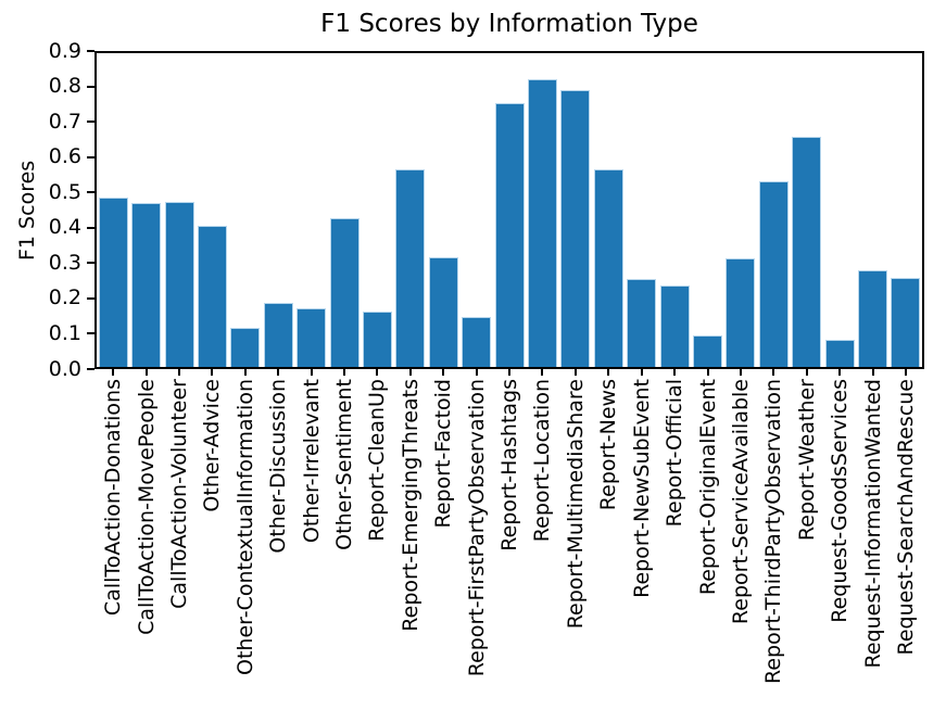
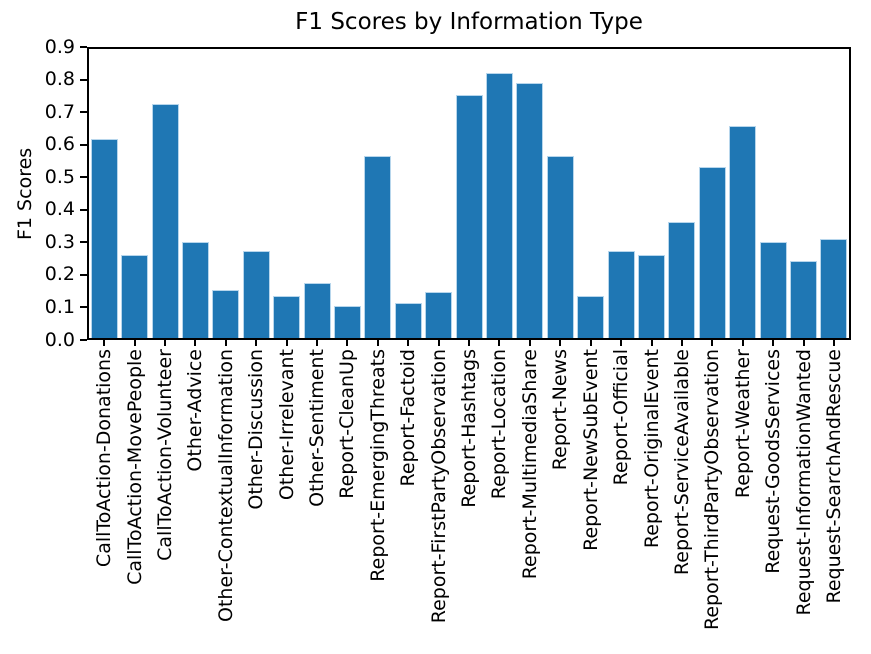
CallToAction-Donations: 0.49 -> 0.62
CallToAction-MovePeople: 0.47 -> 0.26
CallToAction-Volunteer: 0.47 -> 0.73
Other-Advice: 0.41 -> 0.30
Other-ContextualInformation: 0.11 -> 0.15
Other-Discussion: 0.18 -> 0.27
Other-Irrelevant: 0.17 -> 0.13
Other-Sentiment: 0.43 -> 0.17
Report-CleanUp: 0.16 -> 0.10
Report-Factoid: 0.32 -> 0.11
Report-NewSubEvent: 0.25 -> 0.13
Report-Official: 0.23 -> 0.27
Report-OriginalEvent: 0.09 -> 0.26
Report-ServiceAvailable: 0.31 -> 0.36
Request-GoodsServices: 0.08 -> 0.30
Request-InformationWanted: 0.28 -> 0.24
Request-SearchAndRescue: 0.26 -> 0.31
